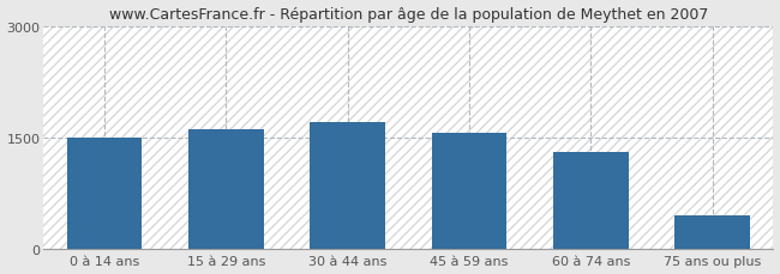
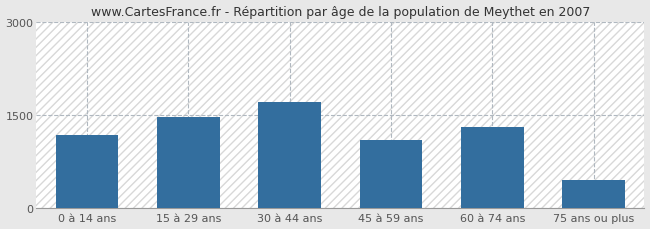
0 à 14 ans: 1500 -> 1180
15 à 29 ans: 1610 -> 1460
45 à 59 ans: 1550 -> 1100
